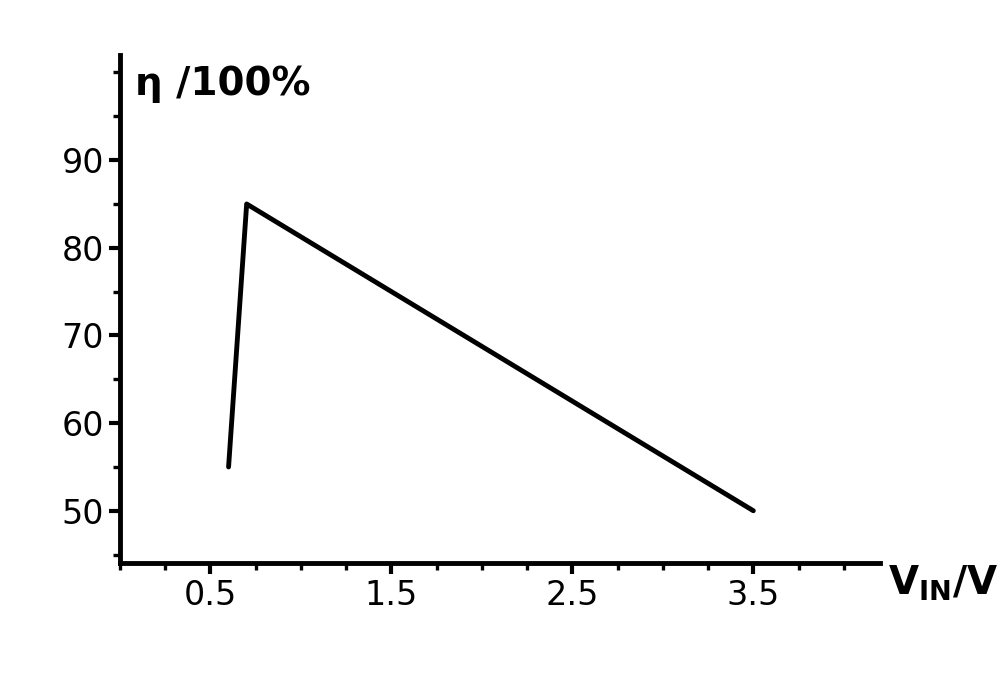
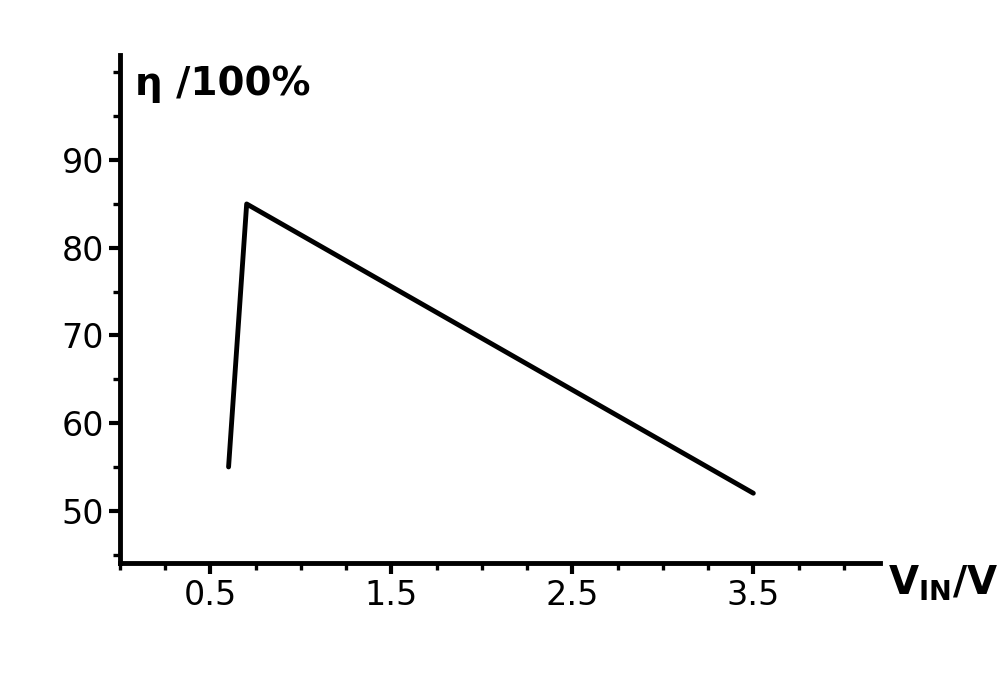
3.5: 50 -> 52
